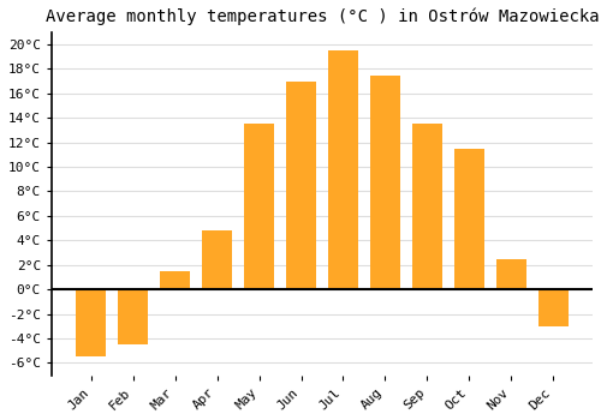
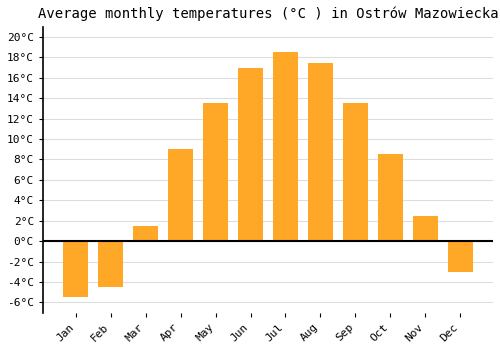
Apr: 4.8°C -> 9.0°C
Jul: 19.5°C -> 18.5°C
Oct: 11.5°C -> 8.5°C
